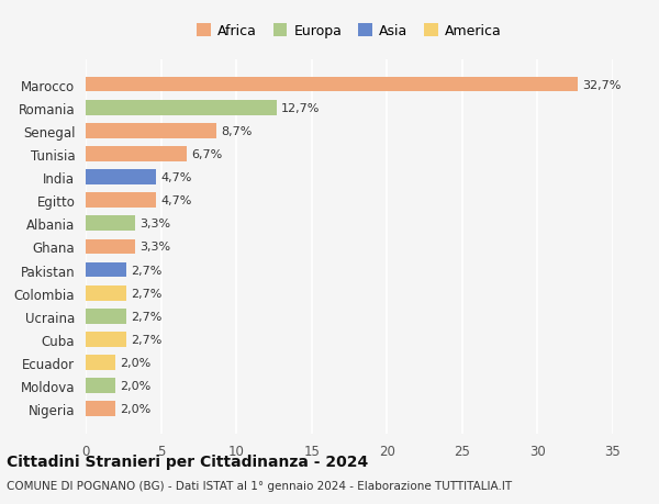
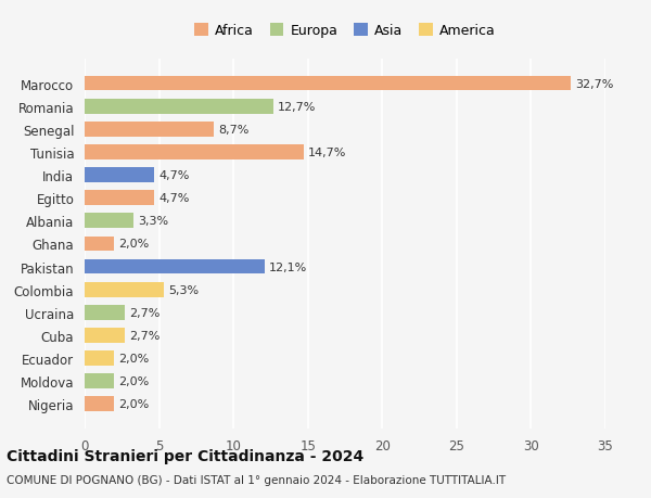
Tunisia: 6,7% -> 14,7%
Ghana: 3,3% -> 2,0%
Pakistan: 2,7% -> 12,1%
Colombia: 2,7% -> 5,3%
